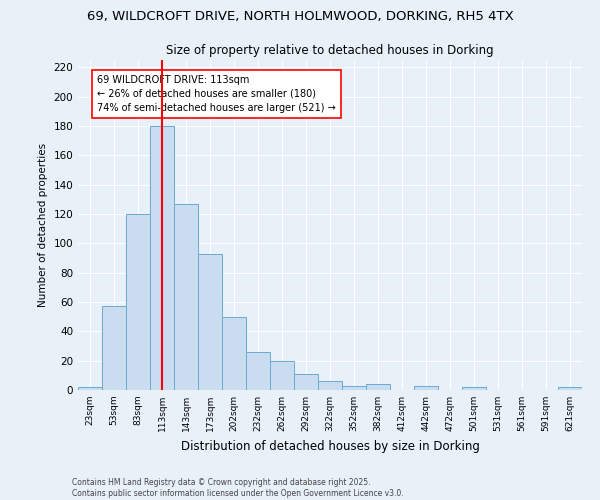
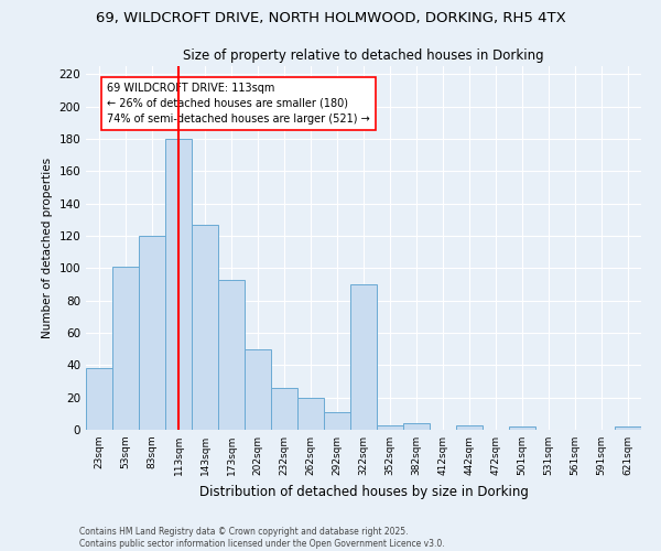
23sqm: 2 -> 38
53sqm: 57 -> 101
322sqm: 6 -> 90
